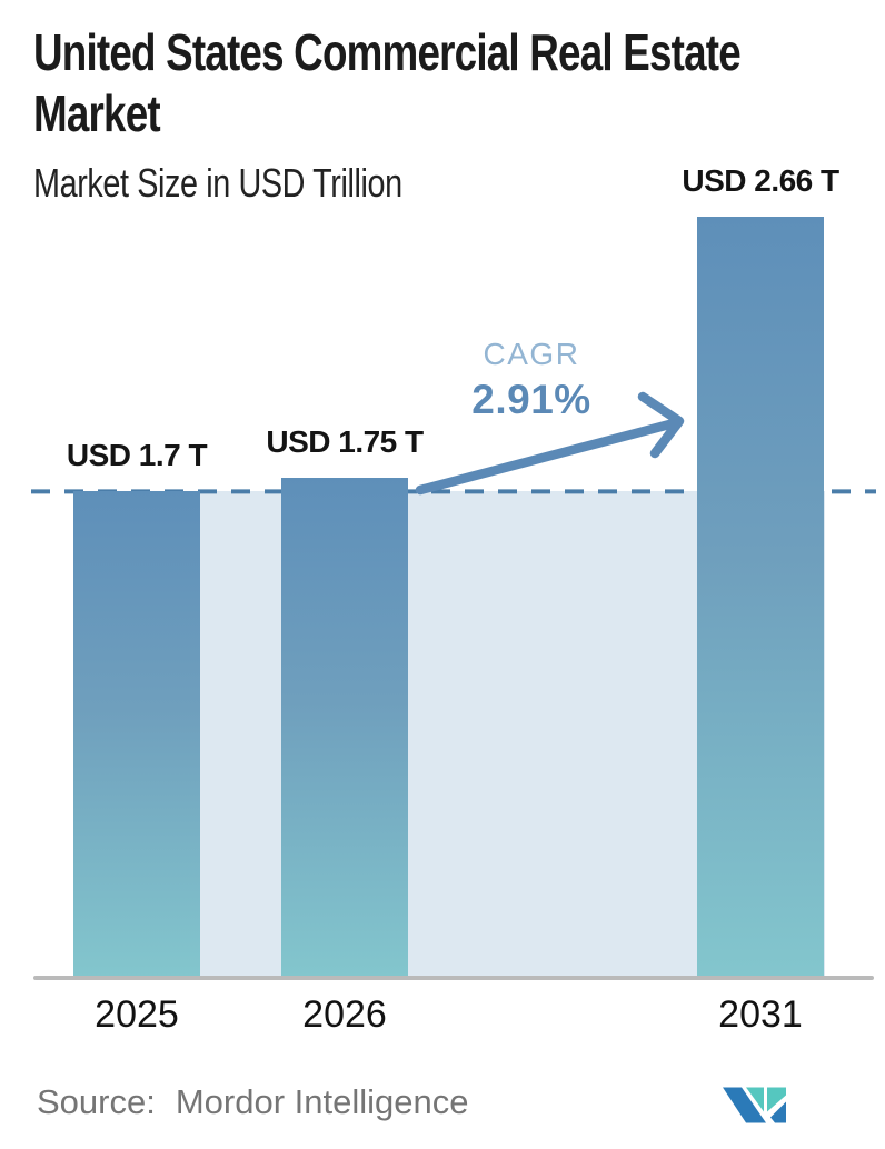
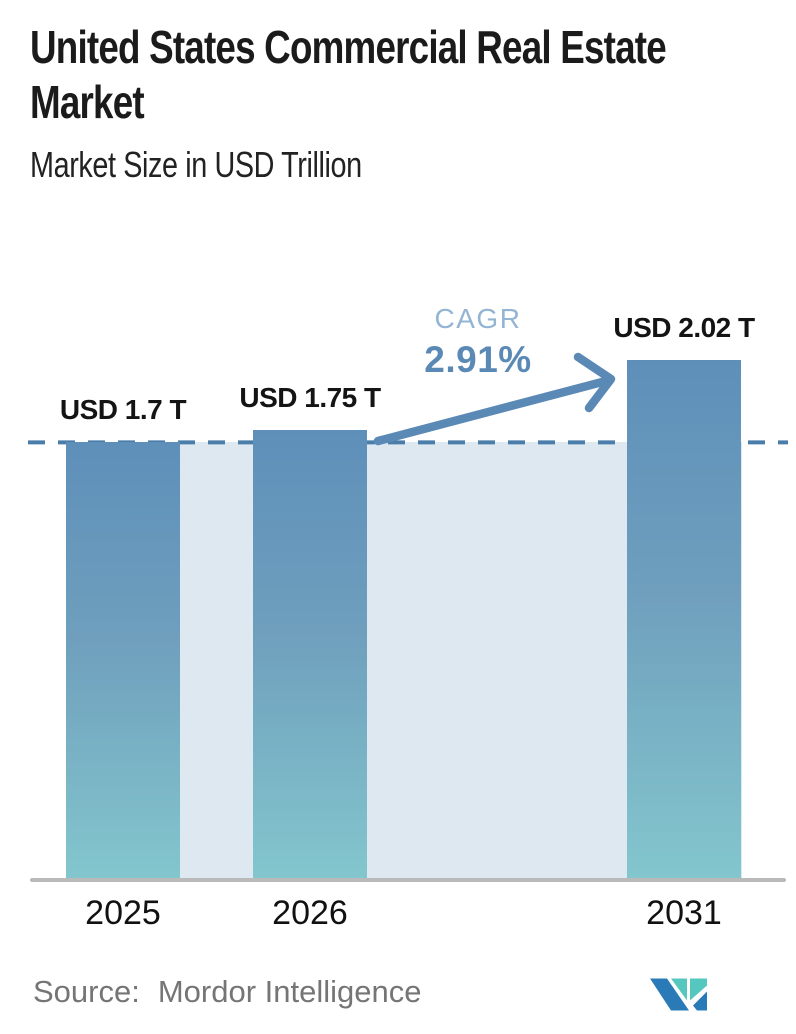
2031: 2.66 -> 2.02
